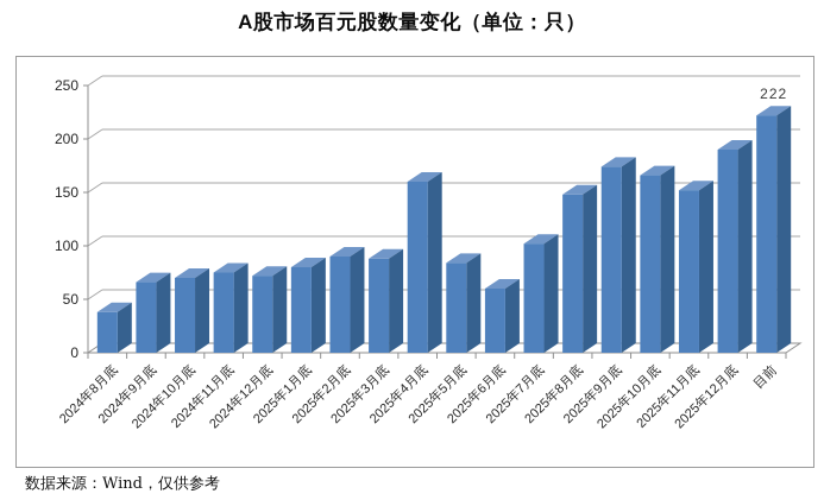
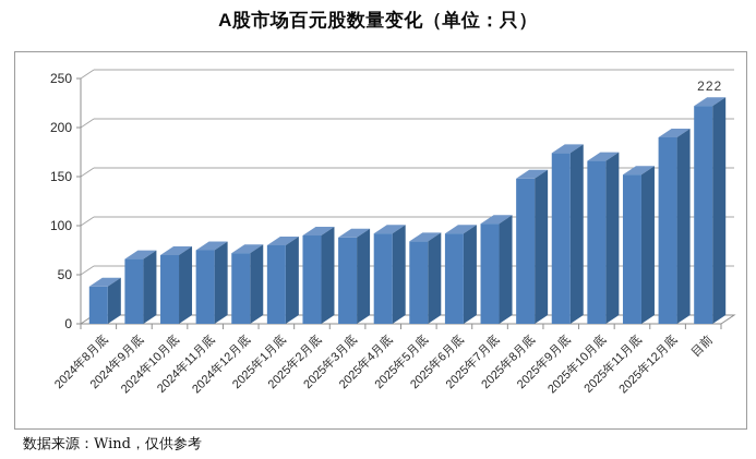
2025年4月底: 160 -> 90
2025年6月底: 60 -> 90
